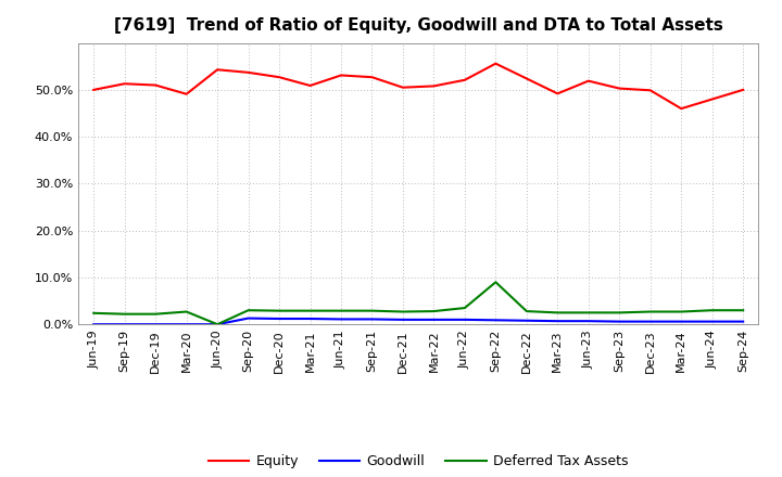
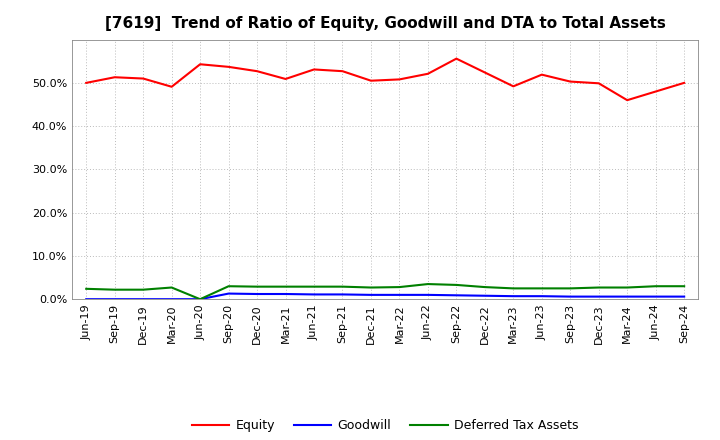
Deferred Tax Assets/Sep-22: 9.0% -> 3.3%
